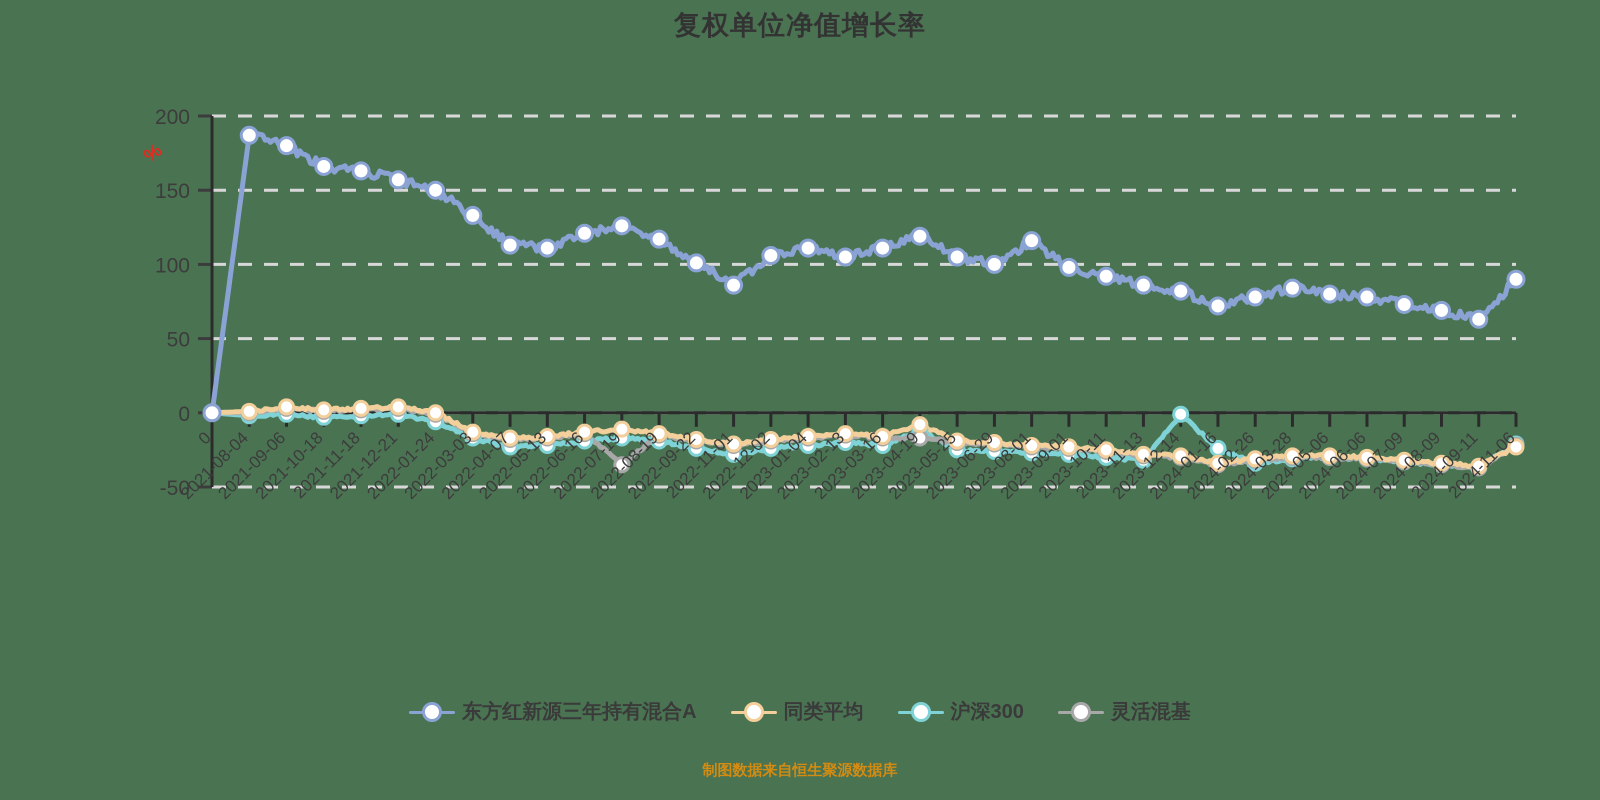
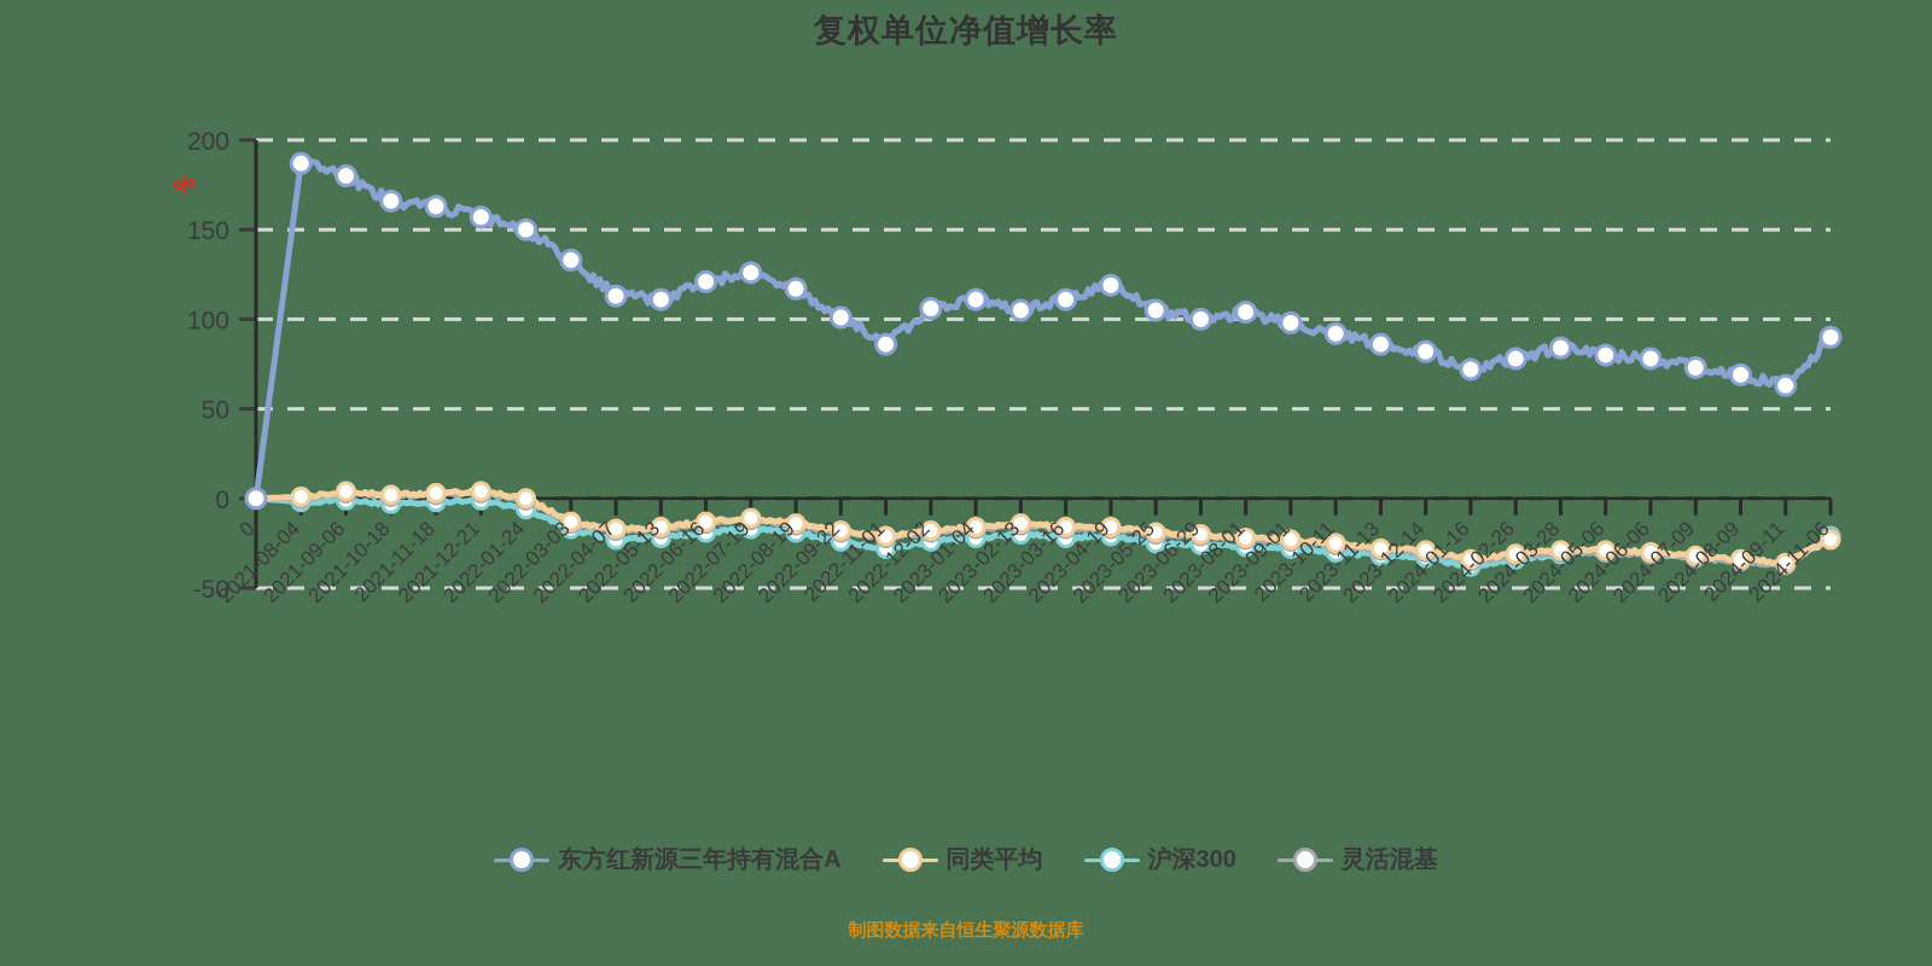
灵活混基/2022-07-19: -35 -> -12
同类平均/2023-04-19: -8 -> -16
沪深300/2023-04-19: -12 -> -21
东方红新源三年持有混合A/2023-08-01: 116 -> 104
沪深300/2023-12-14: -1 -> -33
沪深300/2024-01-16: -24 -> -38
